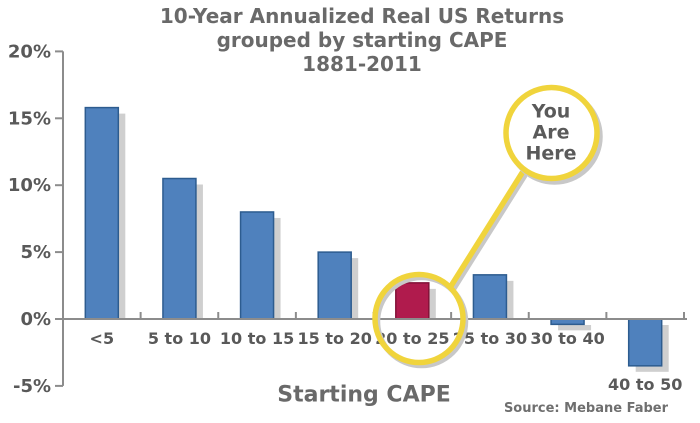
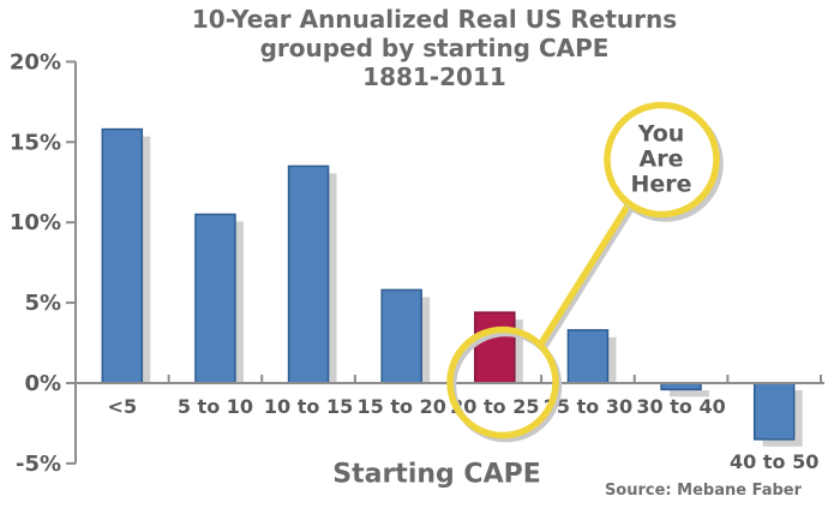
10 to 15: 8.0% -> 13.5%
15 to 20: 5.0% -> 5.8%
20 to 25: 2.7% -> 4.4%
